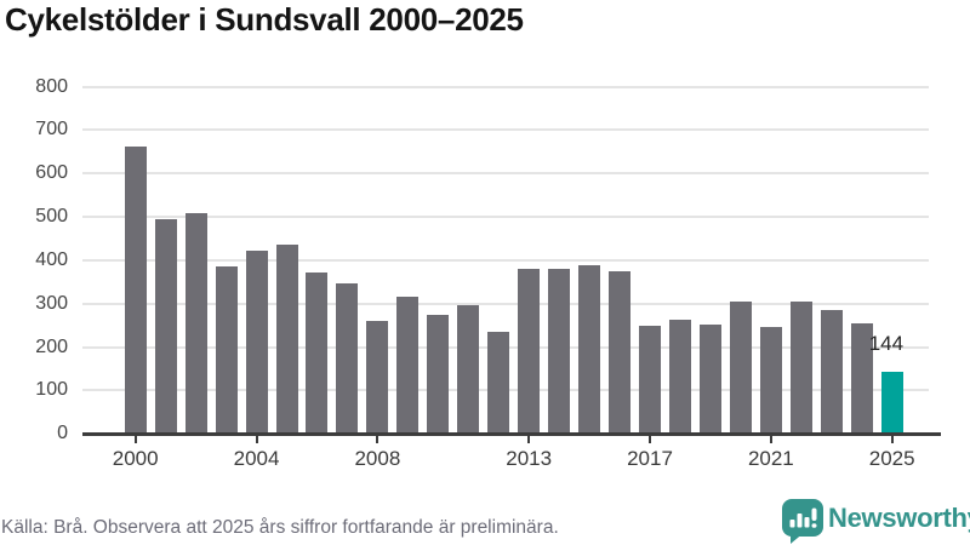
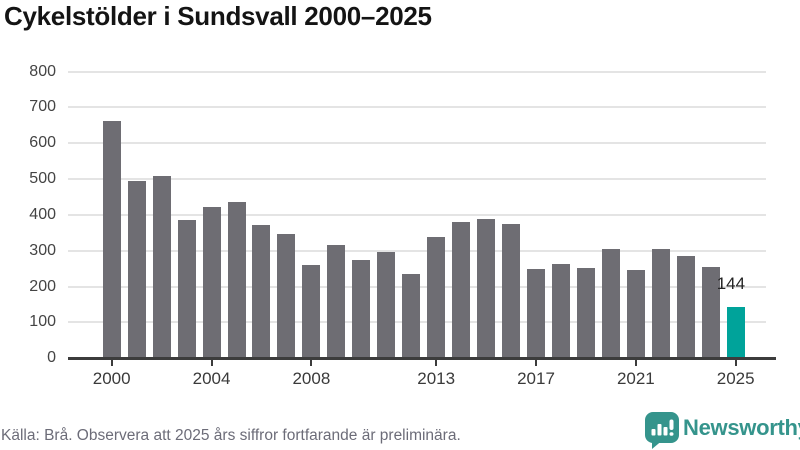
2013: 380 -> 340
